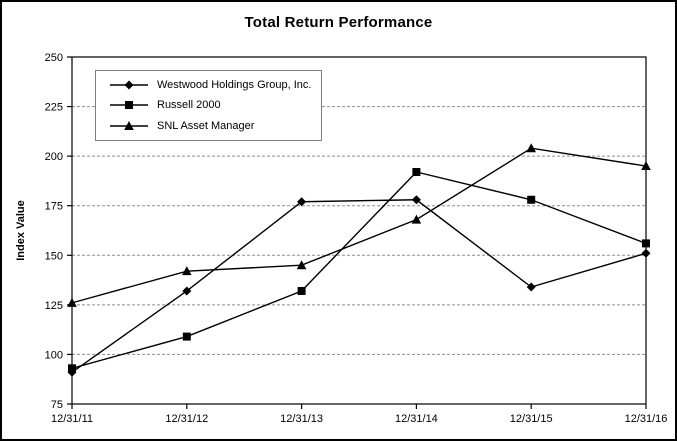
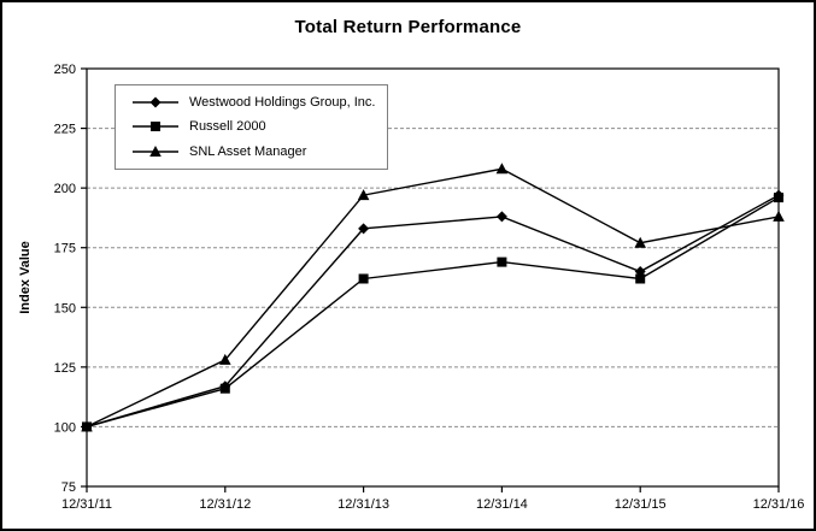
Westwood Holdings Group, Inc./12/31/11: 91 -> 100
Russell 2000/12/31/11: 93 -> 100
SNL Asset Manager/12/31/11: 126 -> 100
Westwood Holdings Group, Inc./12/31/12: 132 -> 117
Russell 2000/12/31/12: 109 -> 116
SNL Asset Manager/12/31/12: 142 -> 128
Westwood Holdings Group, Inc./12/31/13: 177 -> 183
Russell 2000/12/31/13: 132 -> 162
SNL Asset Manager/12/31/13: 145 -> 197
Westwood Holdings Group, Inc./12/31/14: 178 -> 188
Russell 2000/12/31/14: 192 -> 169
SNL Asset Manager/12/31/14: 168 -> 208
Westwood Holdings Group, Inc./12/31/15: 134 -> 165
Russell 2000/12/31/15: 178 -> 162
SNL Asset Manager/12/31/15: 204 -> 177
Westwood Holdings Group, Inc./12/31/16: 151 -> 197
Russell 2000/12/31/16: 156 -> 196
SNL Asset Manager/12/31/16: 195 -> 188
